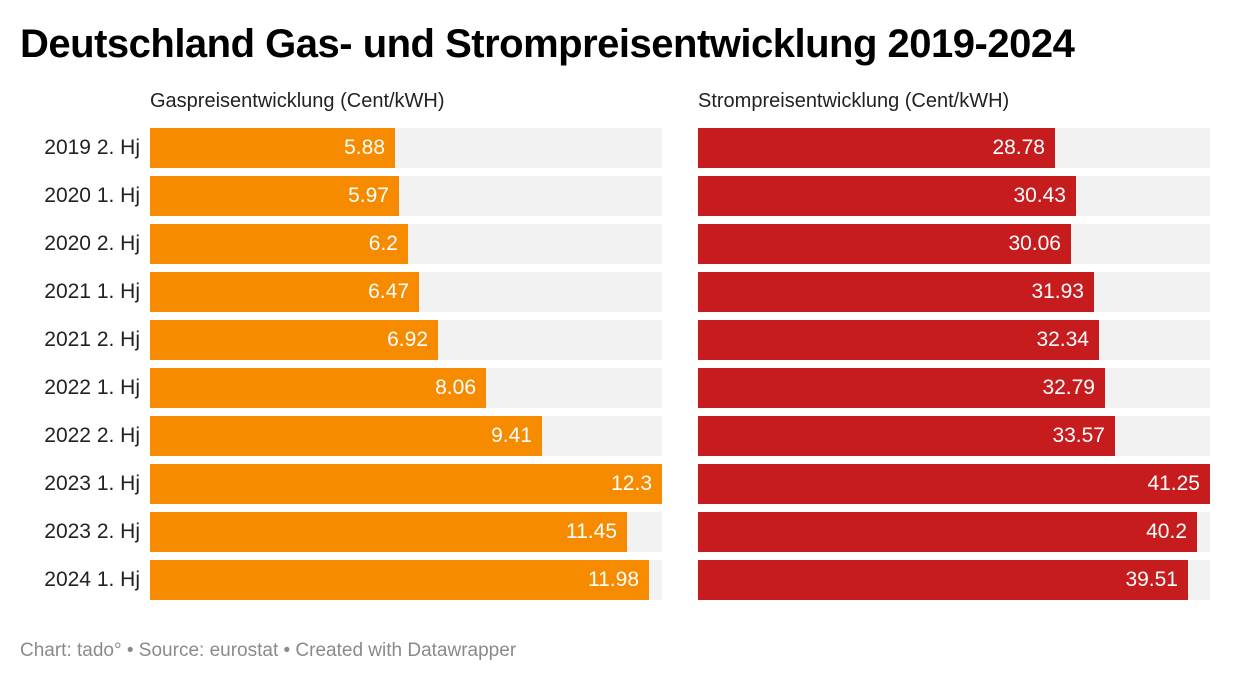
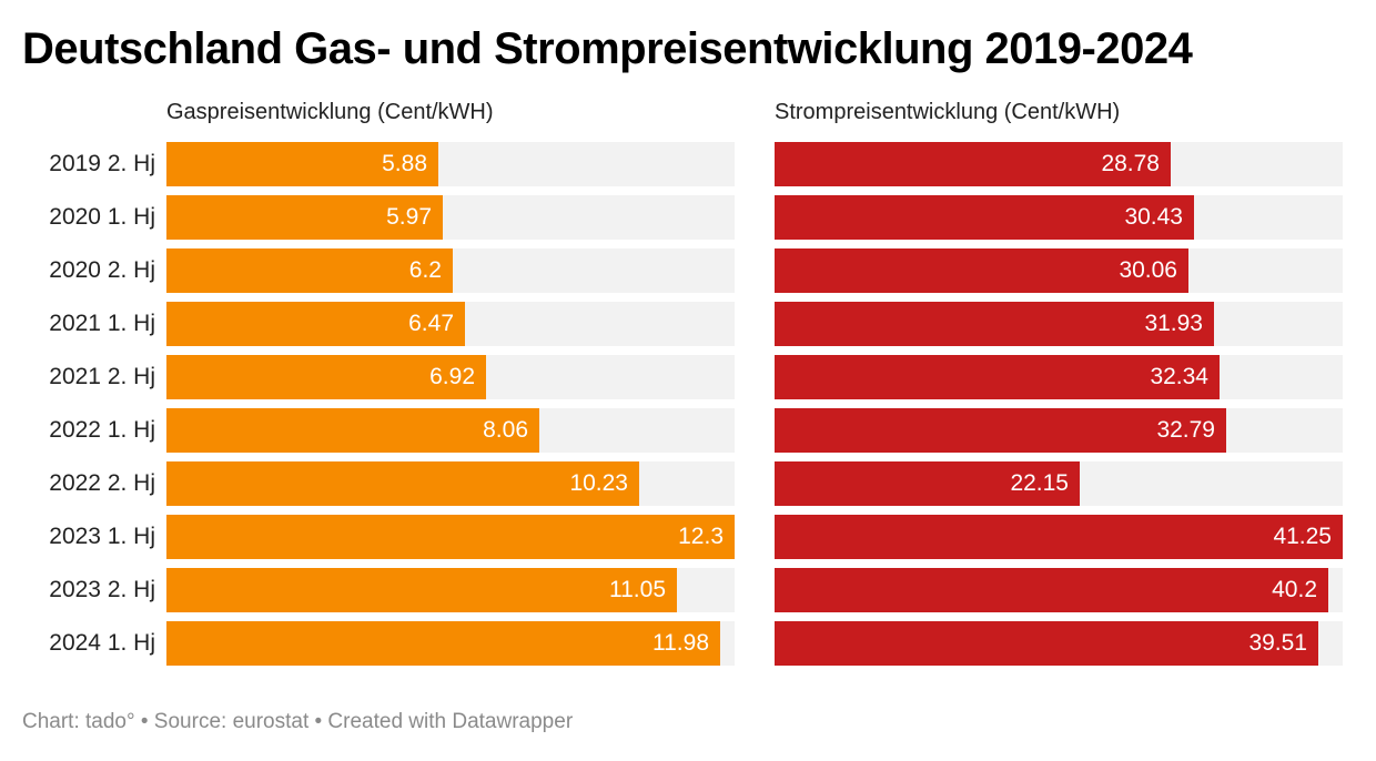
Gaspreisentwicklung (Cent/kWH)/2022 2. Hj: 9.41 -> 10.23
Gaspreisentwicklung (Cent/kWH)/2023 2. Hj: 11.45 -> 11.05
Strompreisentwicklung (Cent/kWH)/2022 2. Hj: 33.57 -> 22.15
